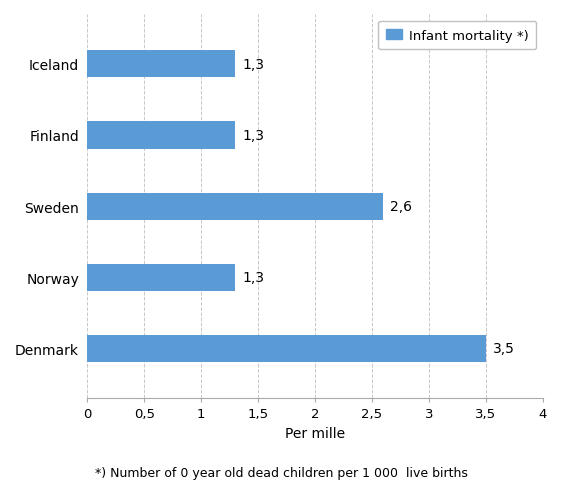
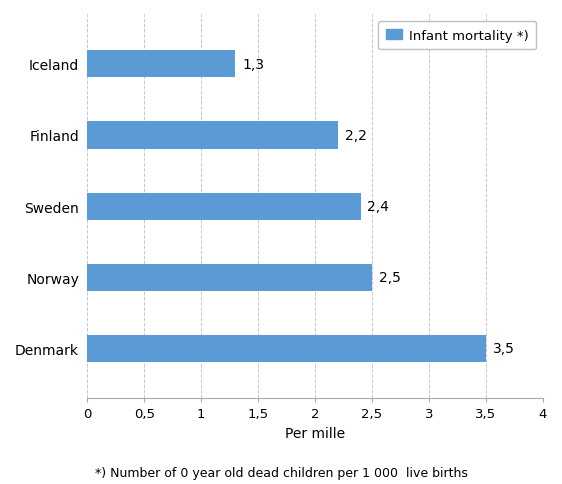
Finland: 1,3 -> 2,2
Sweden: 2,6 -> 2,4
Norway: 1,3 -> 2,5
